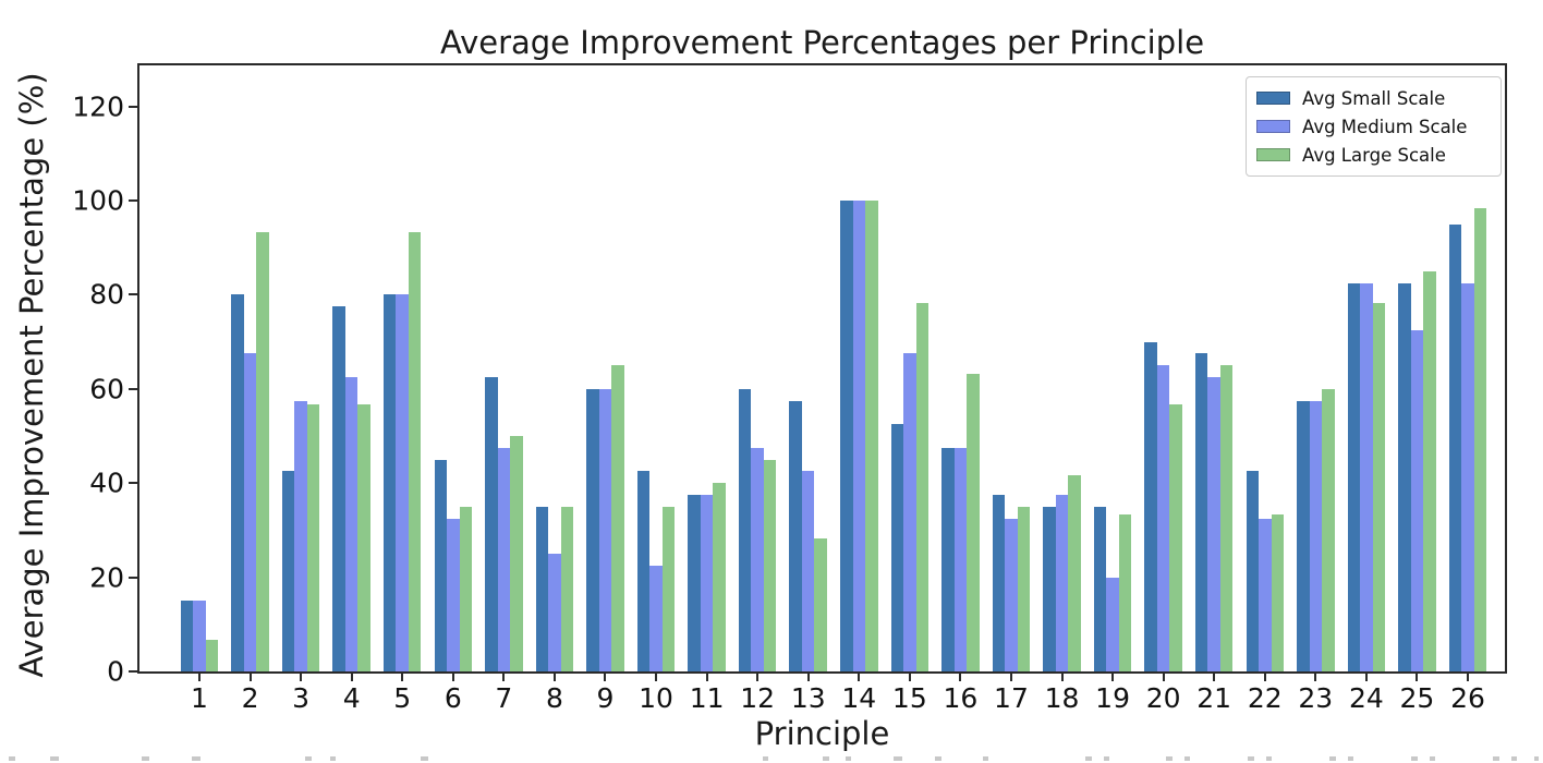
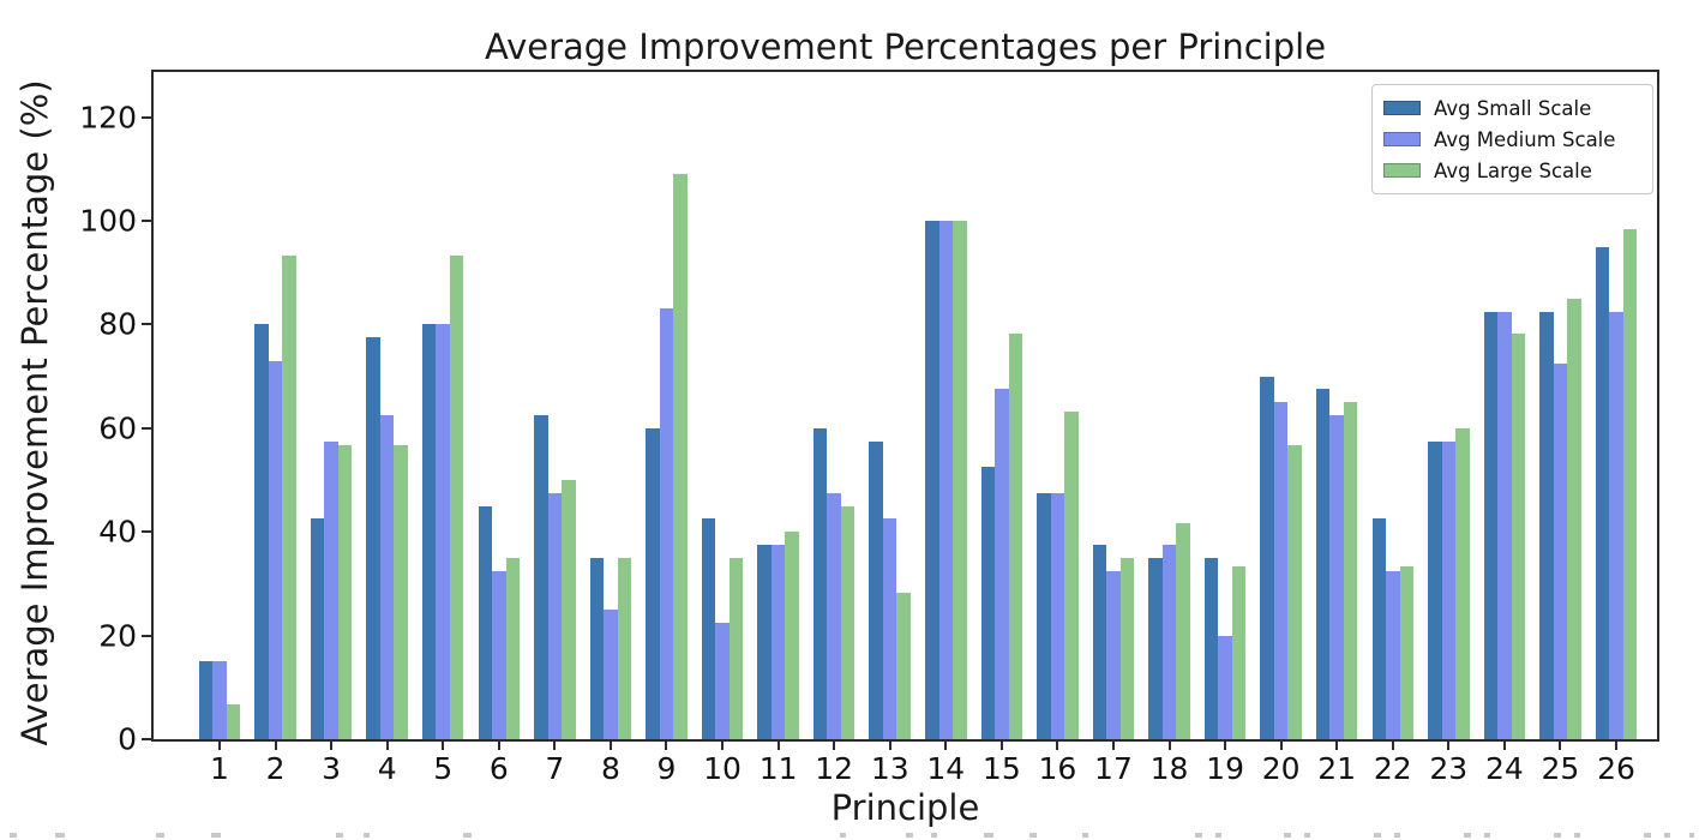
Avg Medium Scale/2: 68 -> 73
Avg Medium Scale/9: 60 -> 83
Avg Large Scale/9: 65 -> 109
